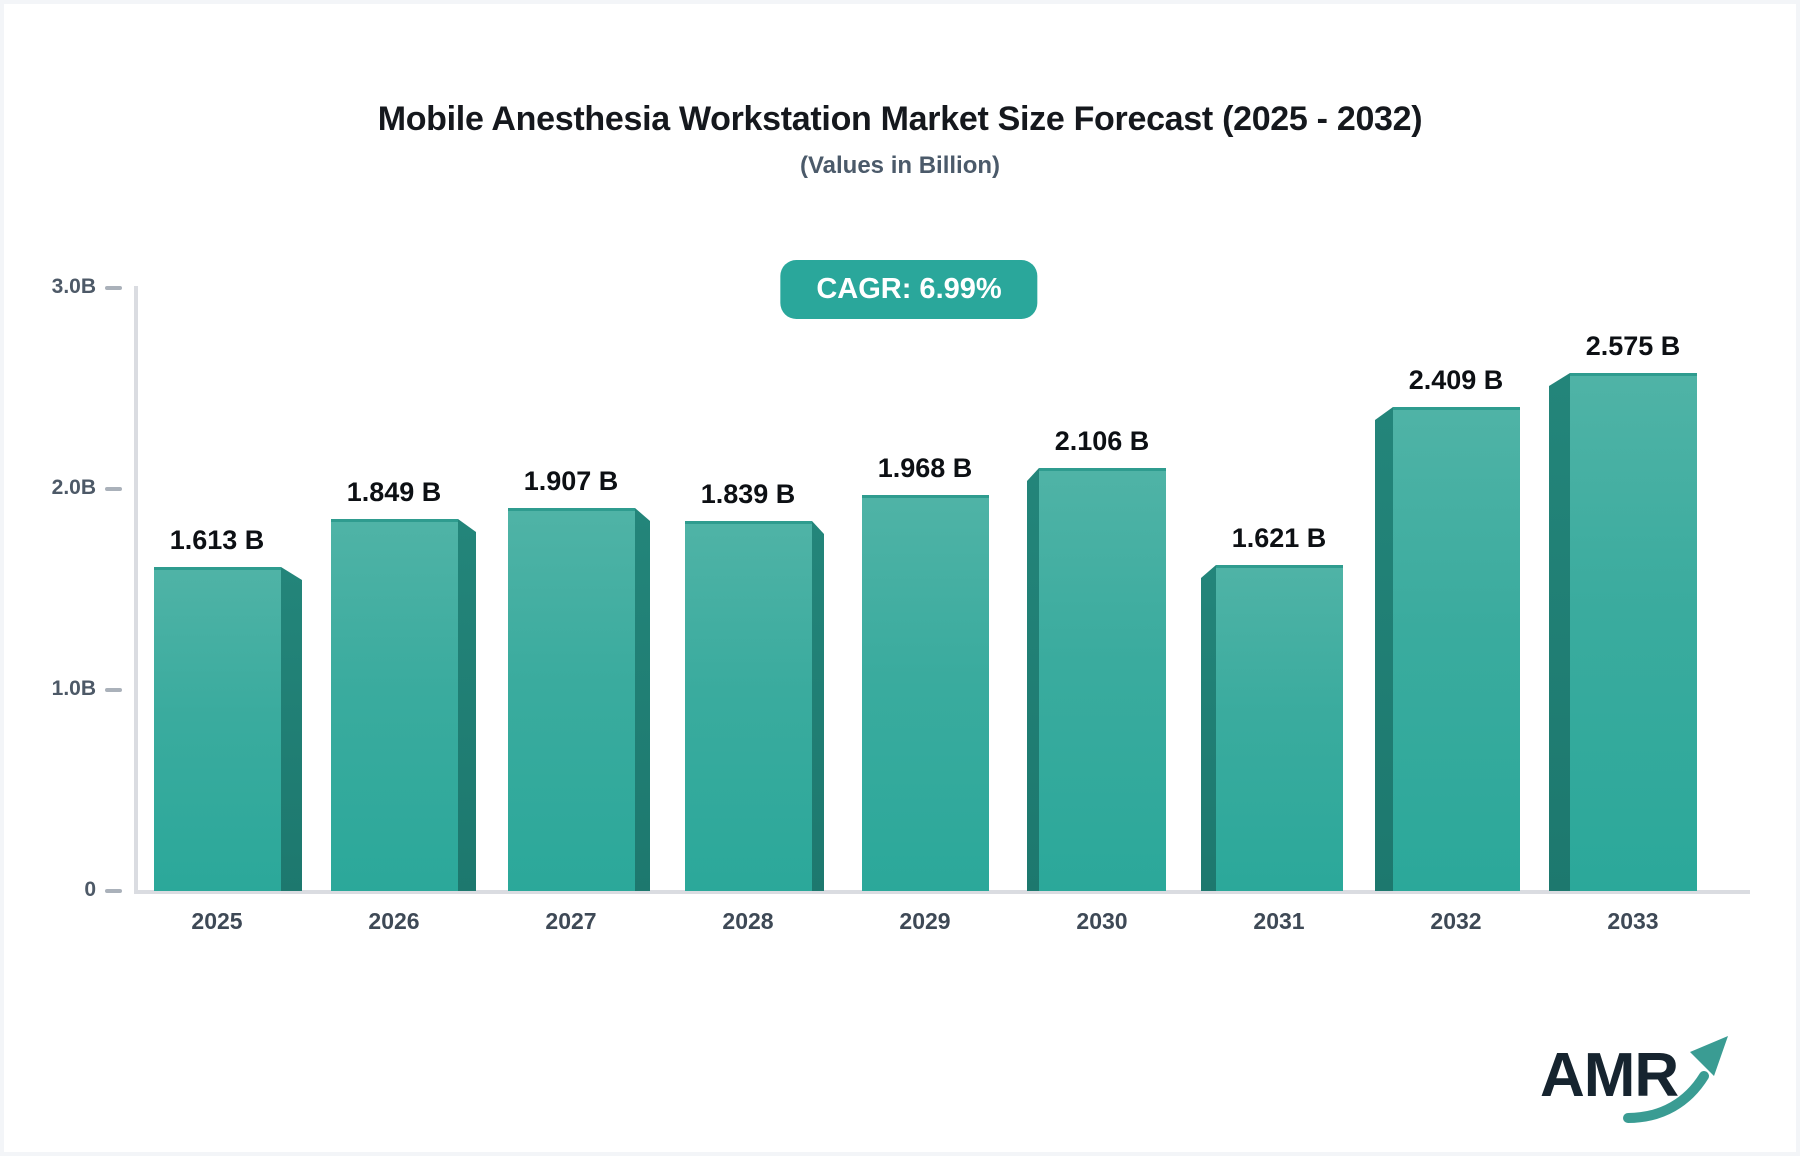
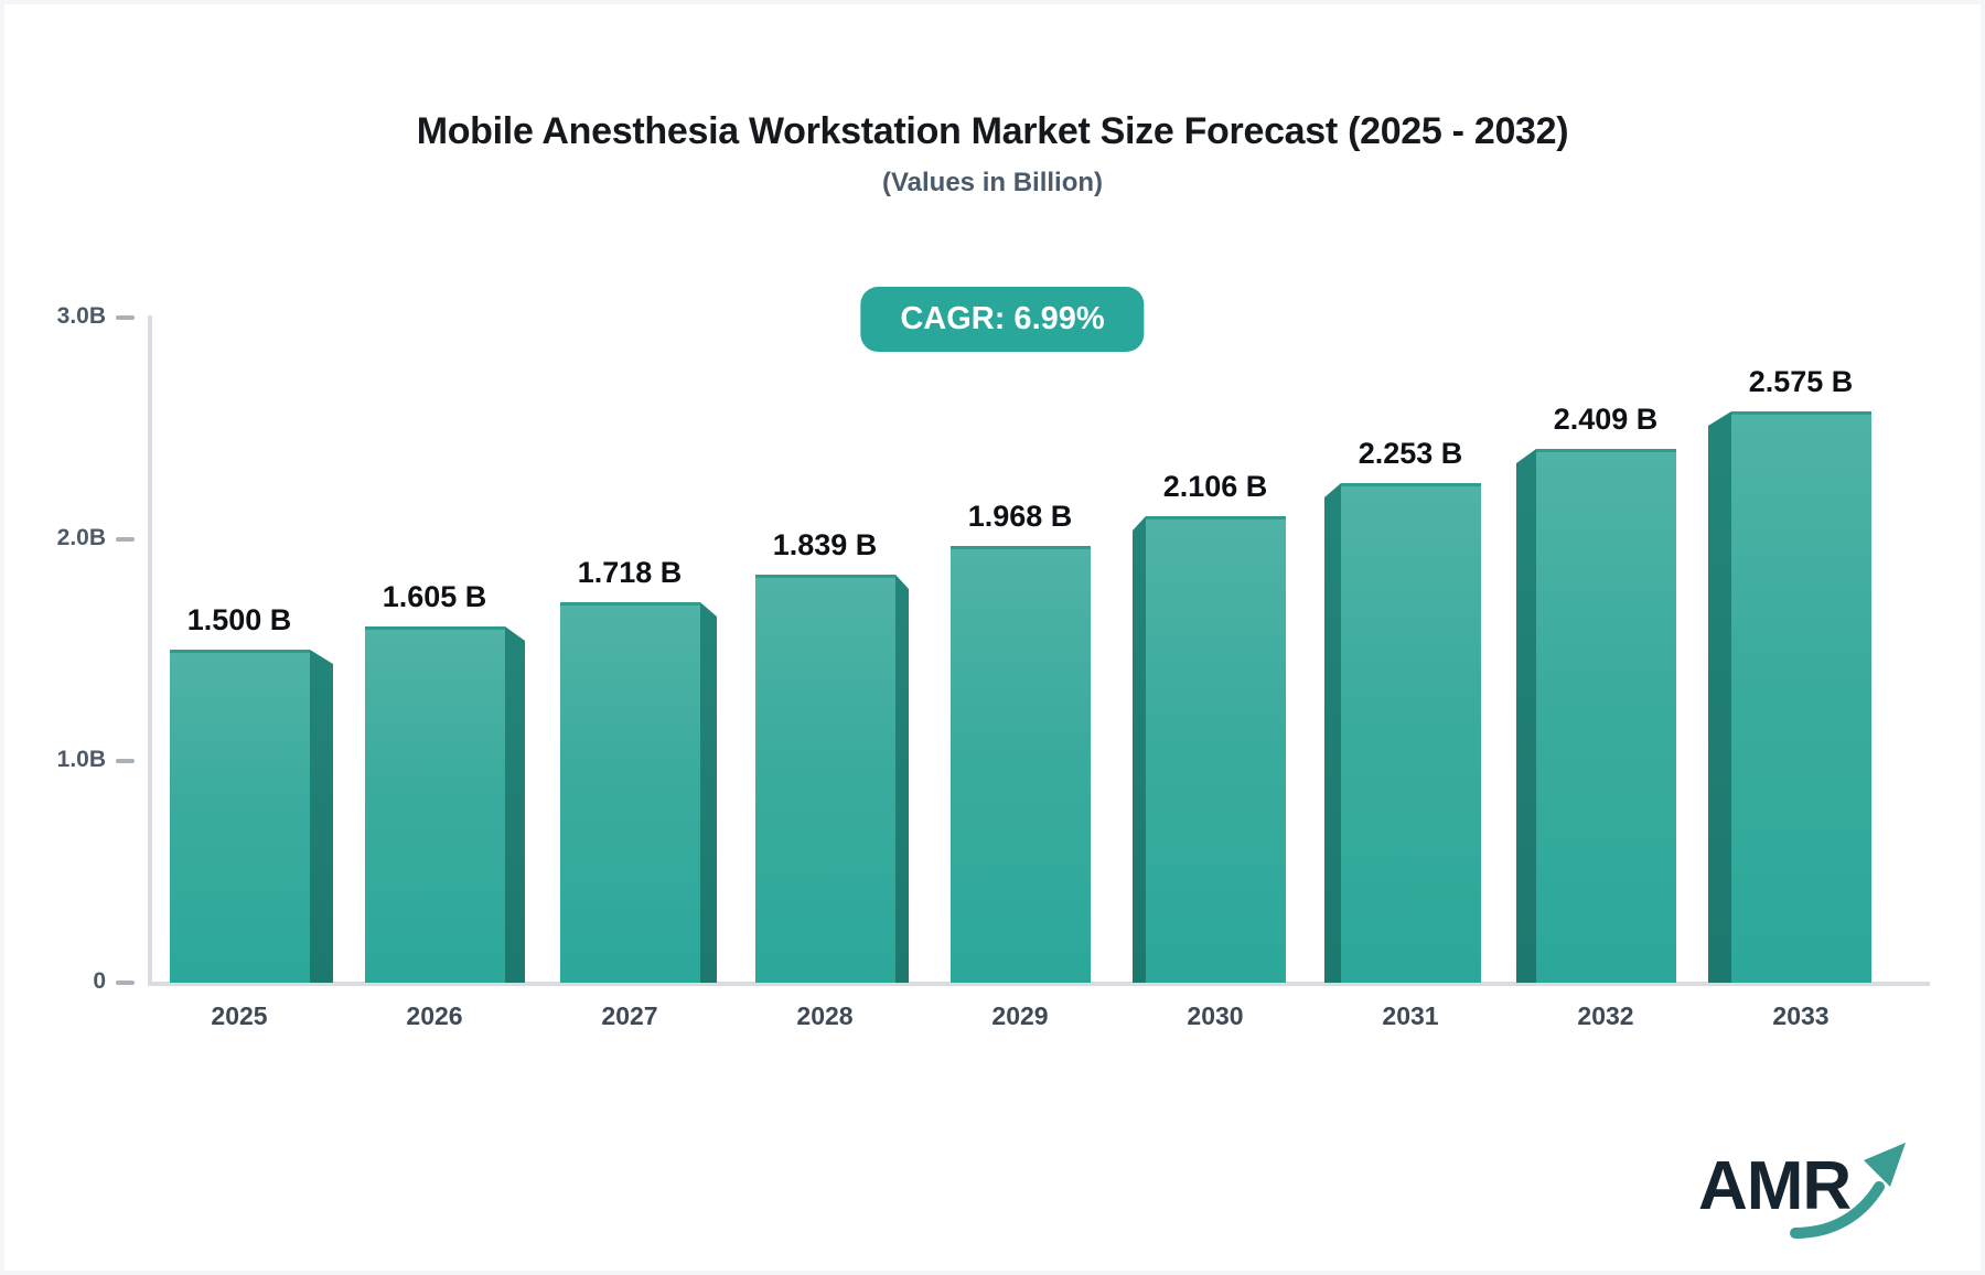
2025: 1.613 -> 1.500
2026: 1.849 -> 1.605
2027: 1.907 -> 1.718
2031: 1.621 -> 2.253
